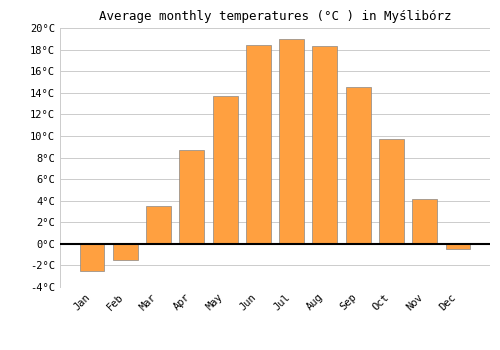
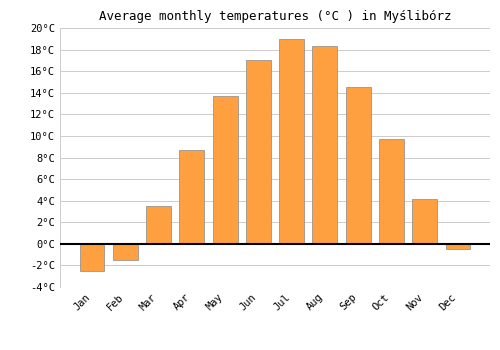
Jun: 18.4°C -> 17.0°C
